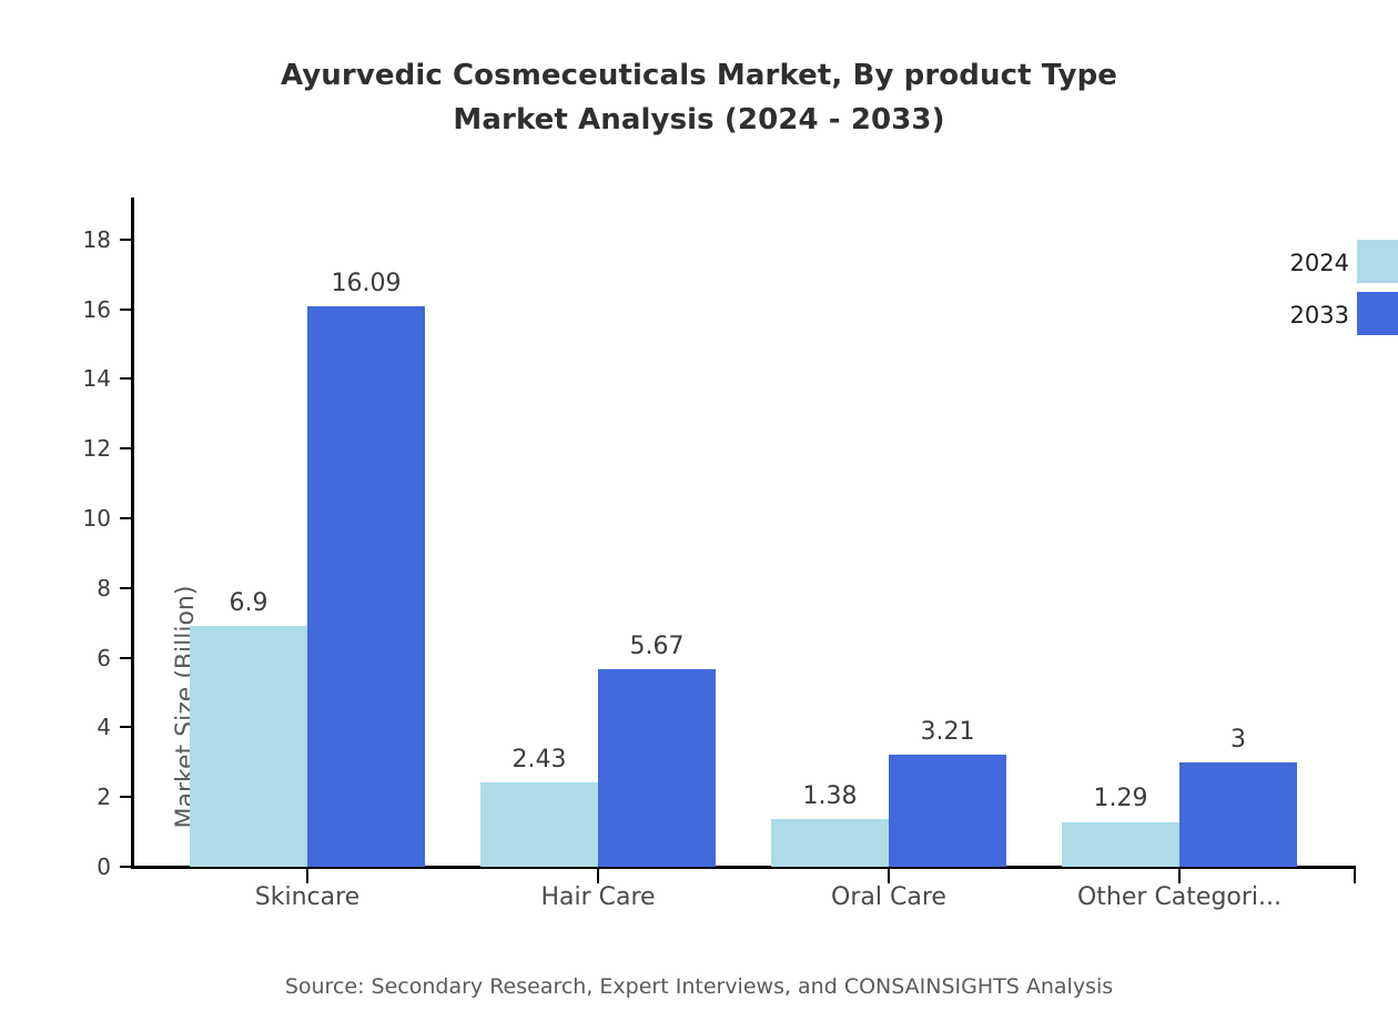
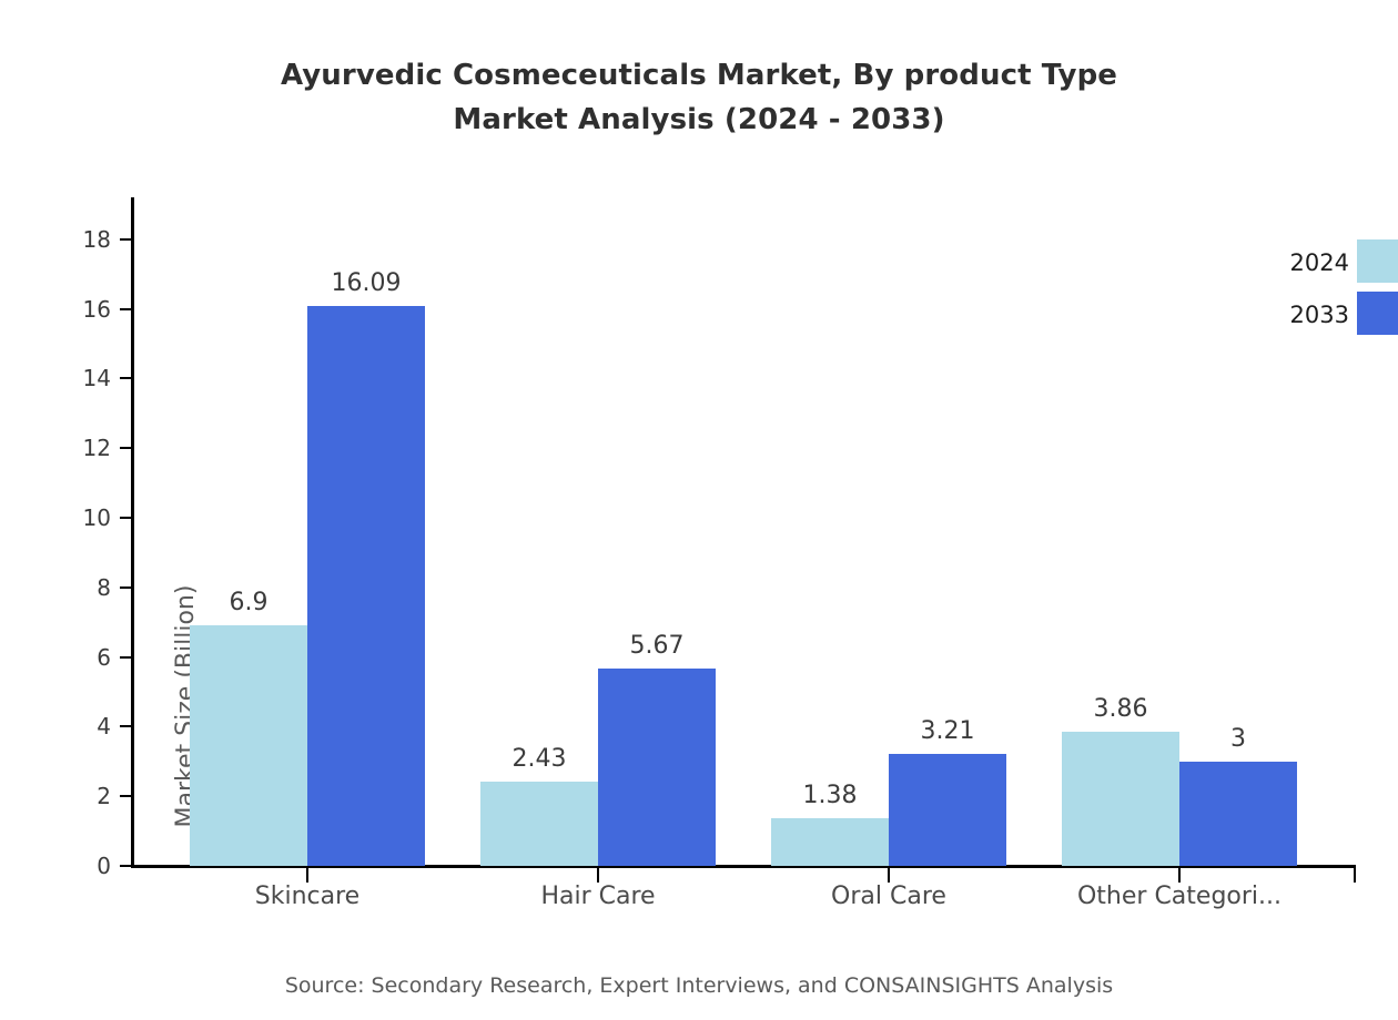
2024/Other Categori...: 1.29 -> 3.86
